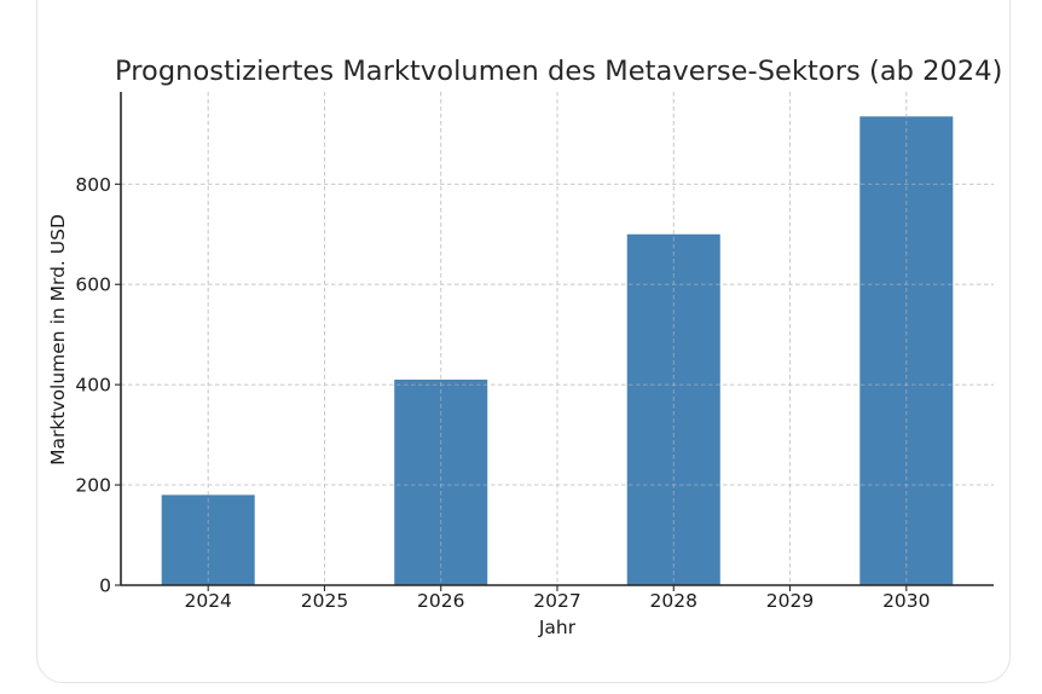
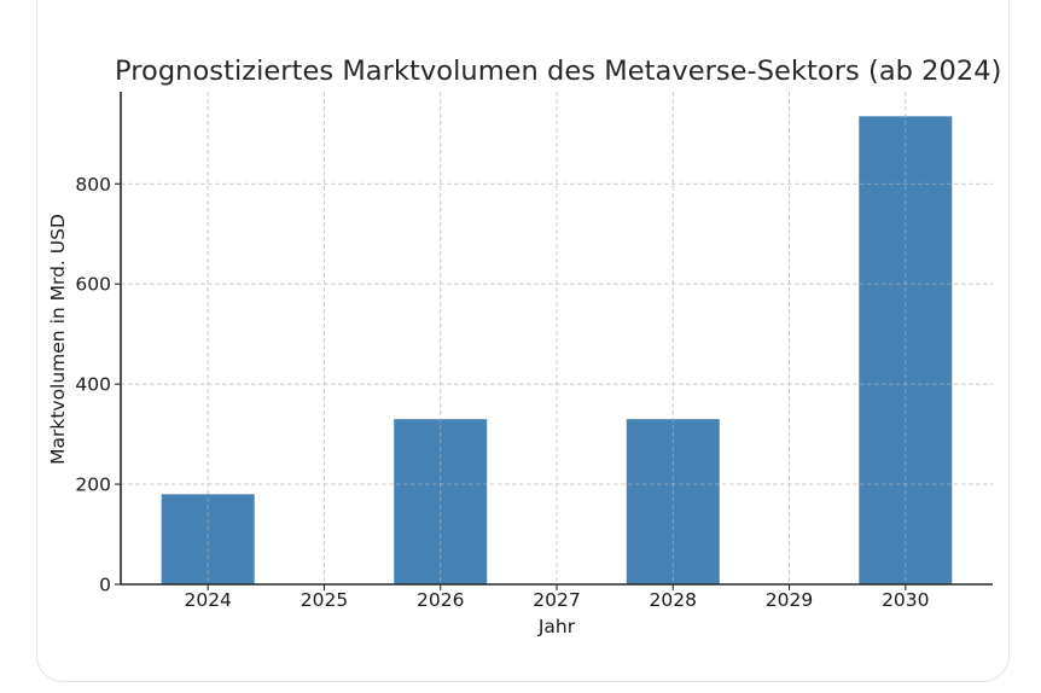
2026: 410 -> 330
2028: 700 -> 330
